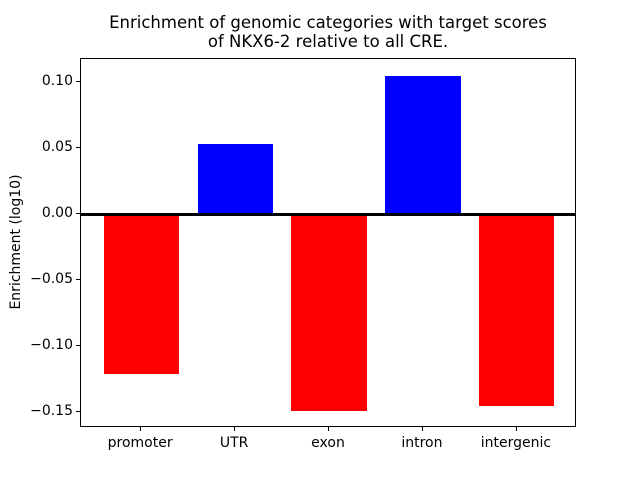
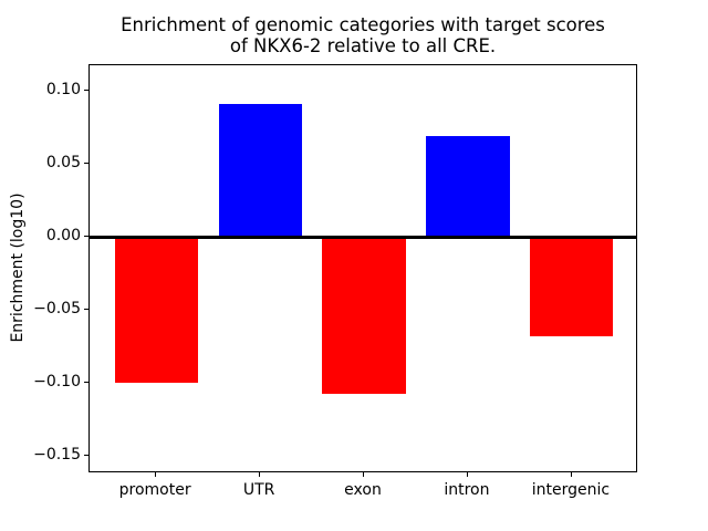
promoter: -0.121 -> -0.100
UTR: 0.053 -> 0.091
exon: -0.149 -> -0.107
intron: 0.105 -> 0.069
intergenic: -0.145 -> -0.068
